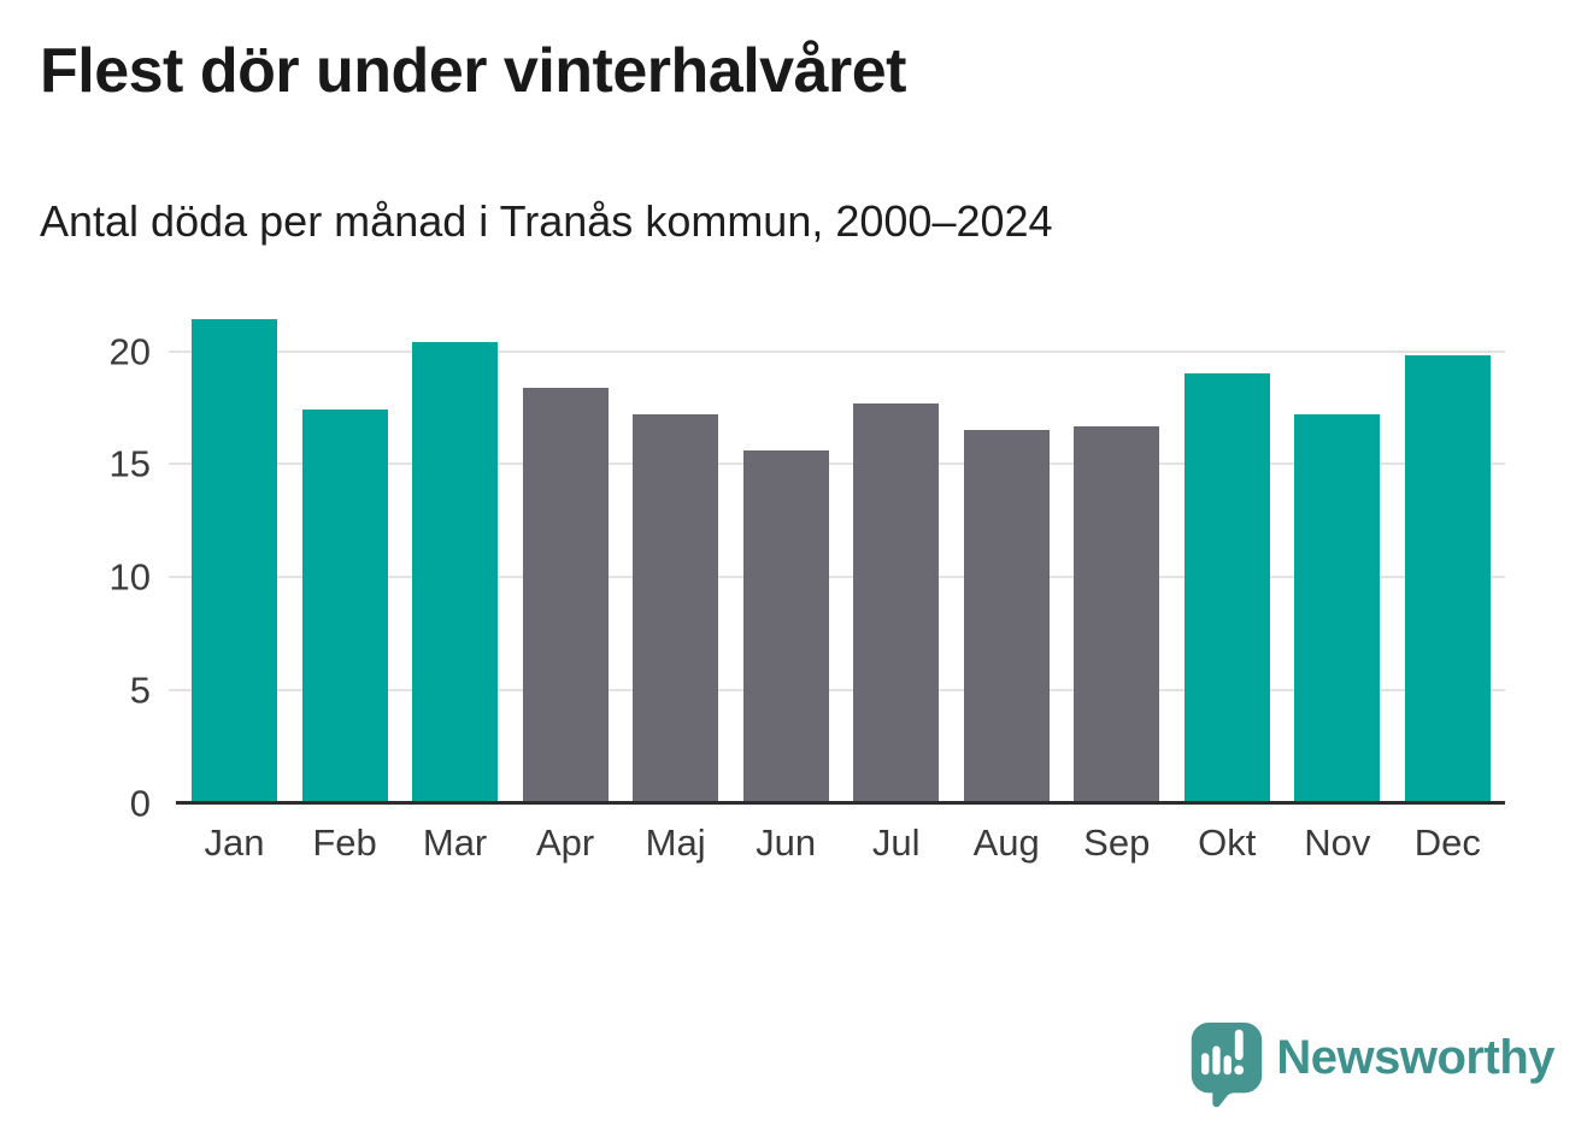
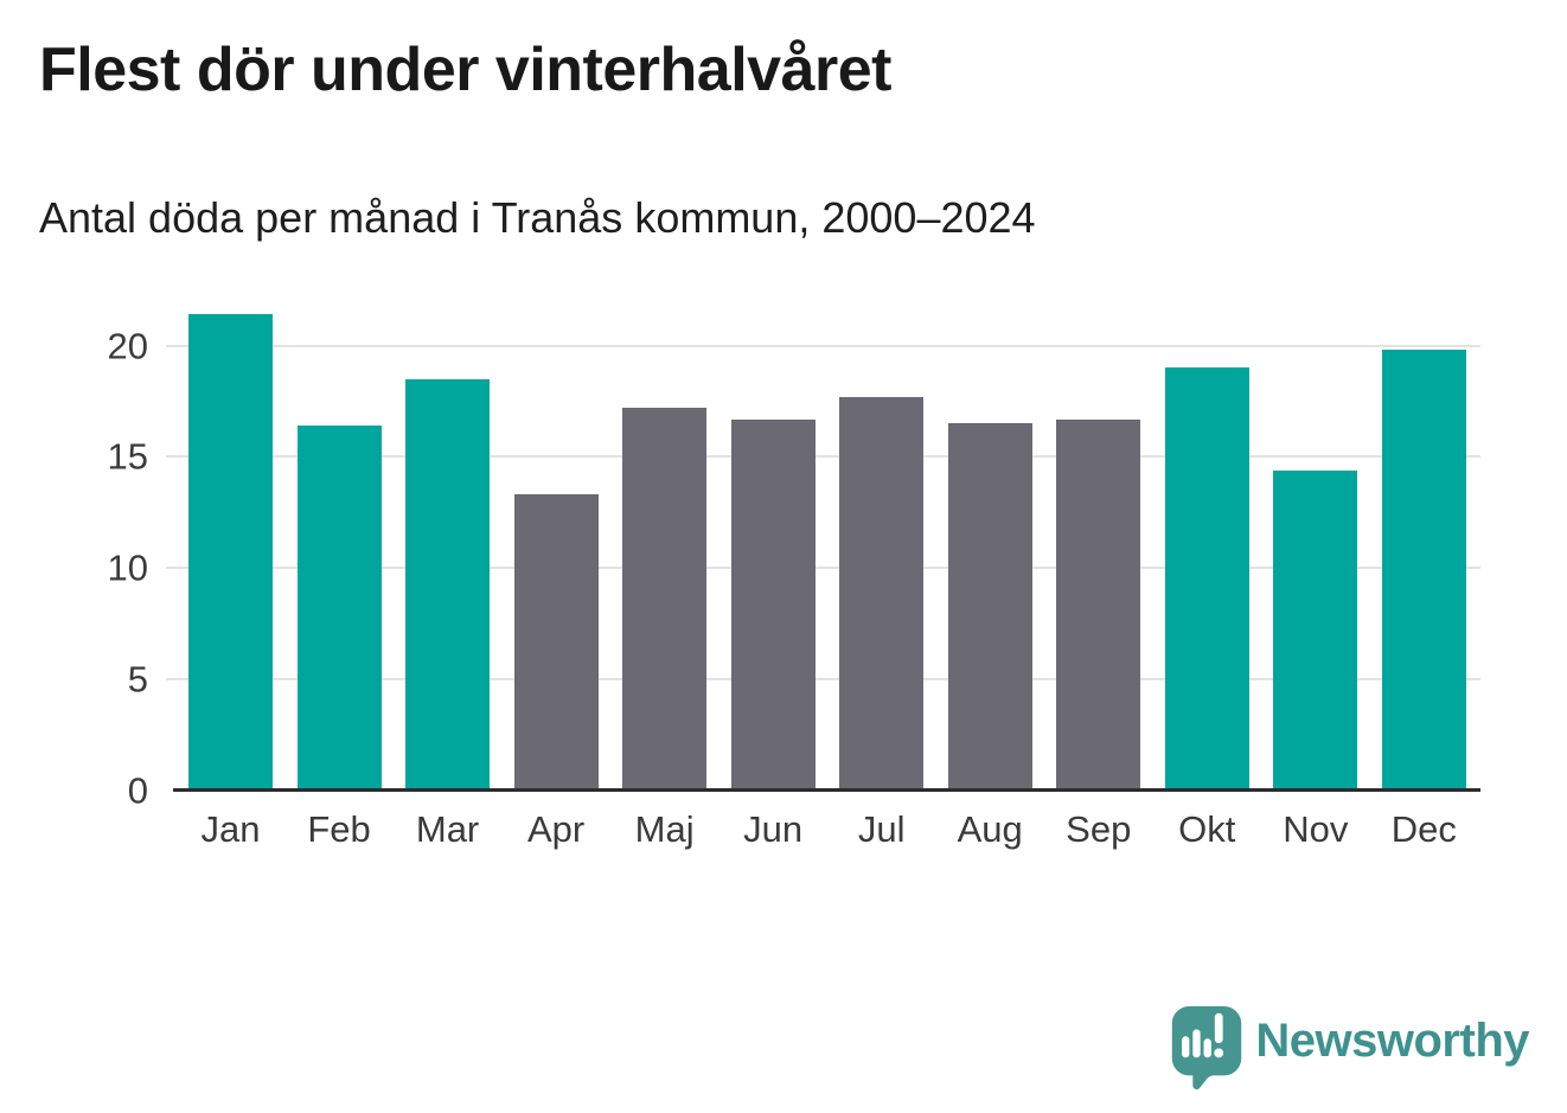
Feb: 17.4 -> 16.4
Mar: 20.4 -> 18.5
Apr: 18.4 -> 13.3
Jun: 15.6 -> 16.7
Nov: 17.2 -> 14.4
